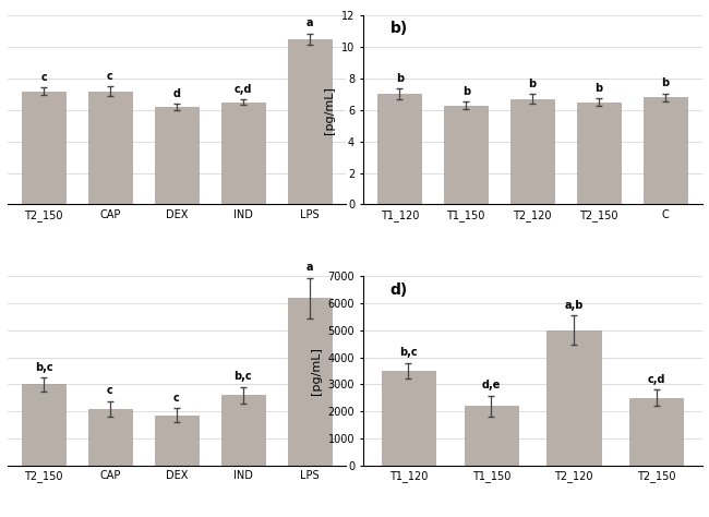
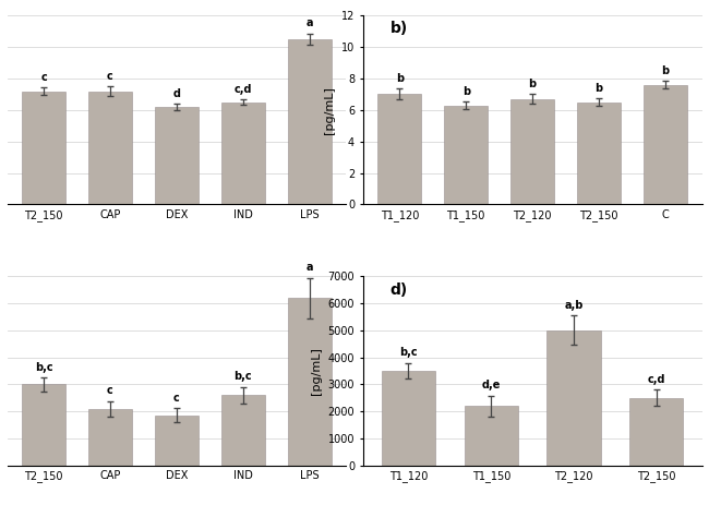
C: 6.8 -> 7.6
